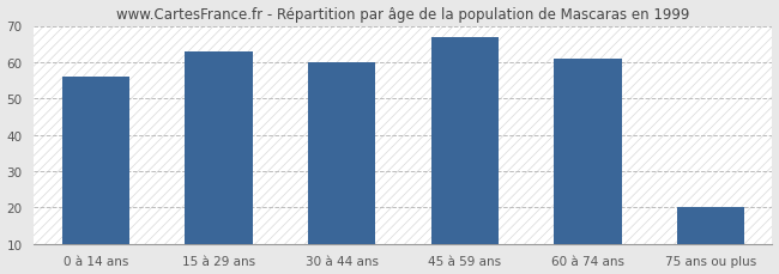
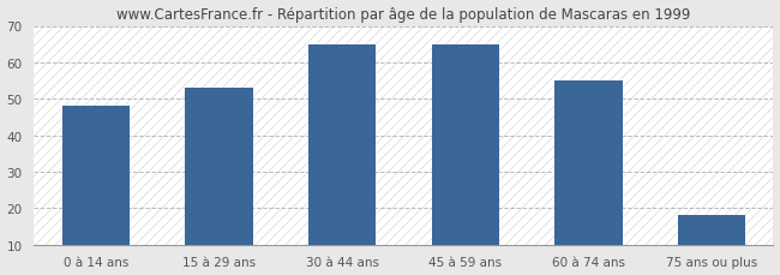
0 à 14 ans: 56 -> 48
15 à 29 ans: 63 -> 53
30 à 44 ans: 60 -> 65
45 à 59 ans: 67 -> 65
60 à 74 ans: 61 -> 55
75 ans ou plus: 20 -> 18
